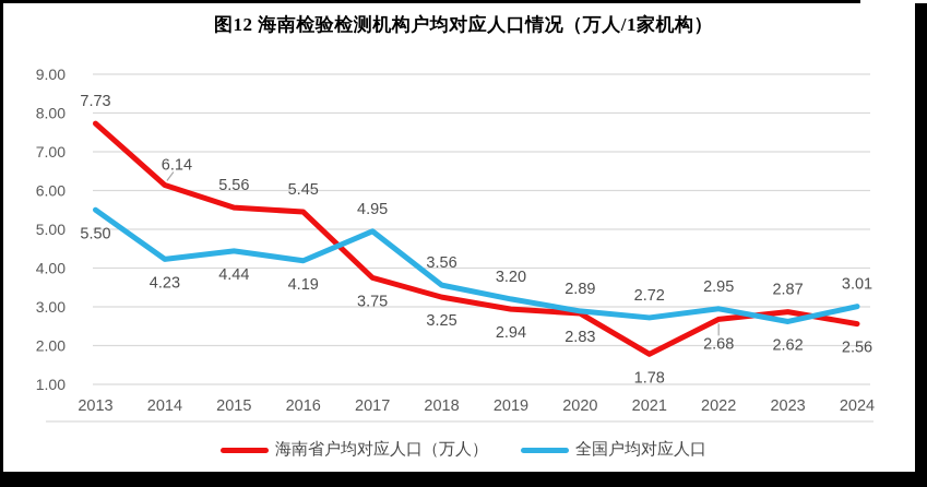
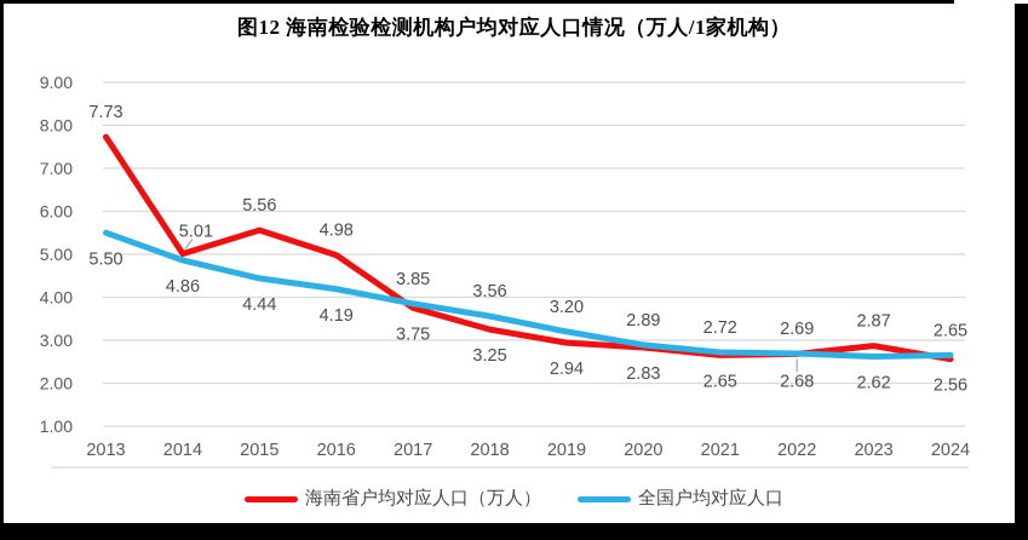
海南省户均对应人口（万人）/2014: 6.14 -> 5.01
全国户均对应人口/2014: 4.23 -> 4.86
海南省户均对应人口（万人）/2016: 5.45 -> 4.98
全国户均对应人口/2017: 4.95 -> 3.85
海南省户均对应人口（万人）/2021: 1.78 -> 2.65
全国户均对应人口/2022: 2.95 -> 2.69
全国户均对应人口/2024: 3.01 -> 2.65
